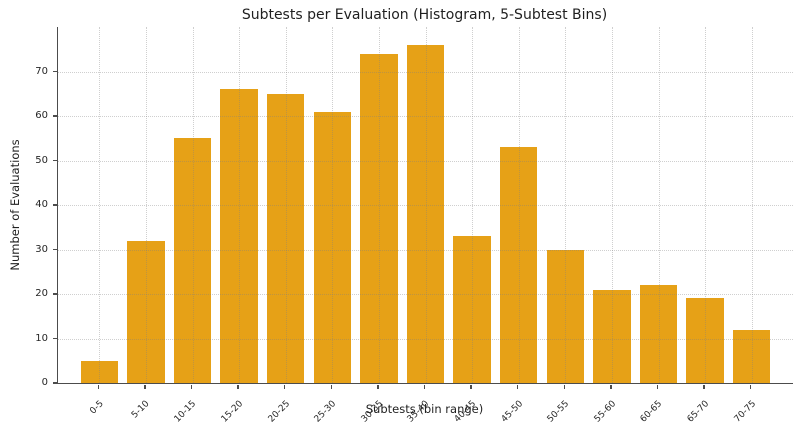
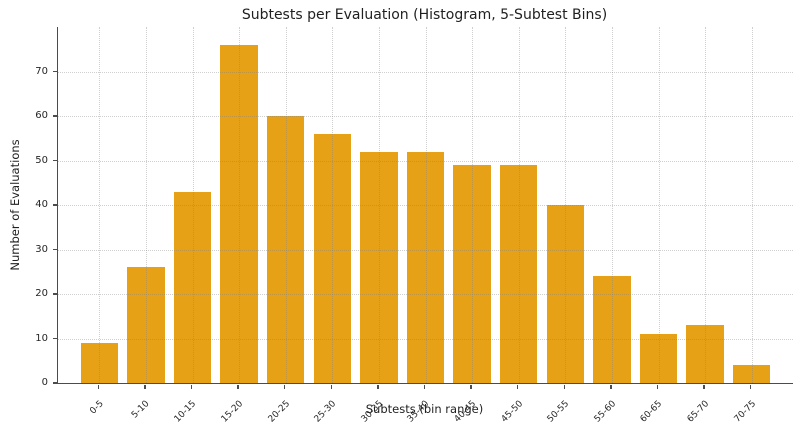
0-5: 5 -> 9
5-10: 32 -> 26
10-15: 55 -> 43
15-20: 66 -> 76
20-25: 65 -> 60
25-30: 61 -> 56
30-35: 74 -> 52
35-40: 76 -> 52
40-45: 33 -> 49
45-50: 53 -> 49
50-55: 30 -> 40
55-60: 21 -> 24
60-65: 22 -> 11
65-70: 19 -> 13
70-75: 12 -> 4
